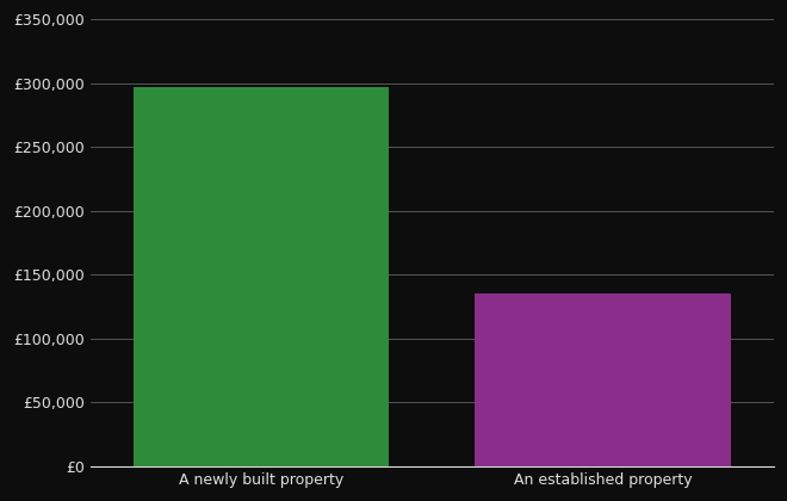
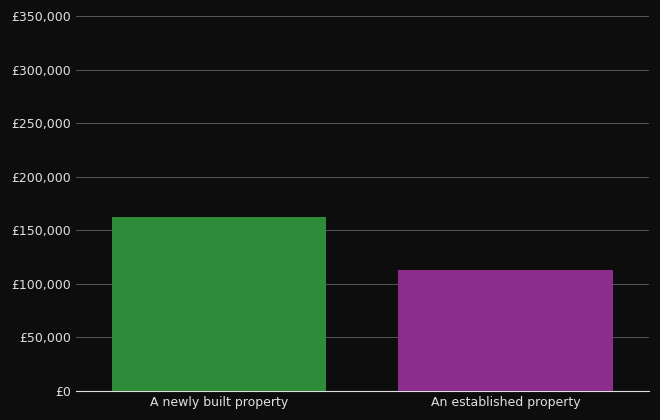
A newly built property: £297,000 -> £162,000
An established property: £135,000 -> £113,000
